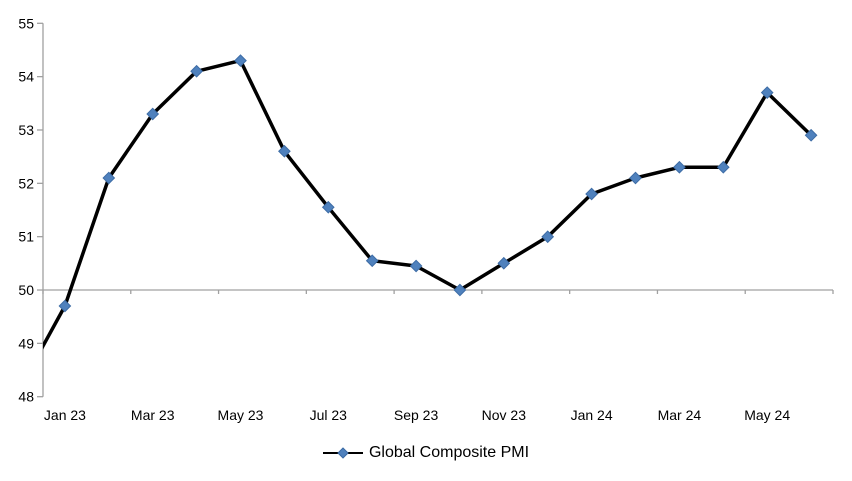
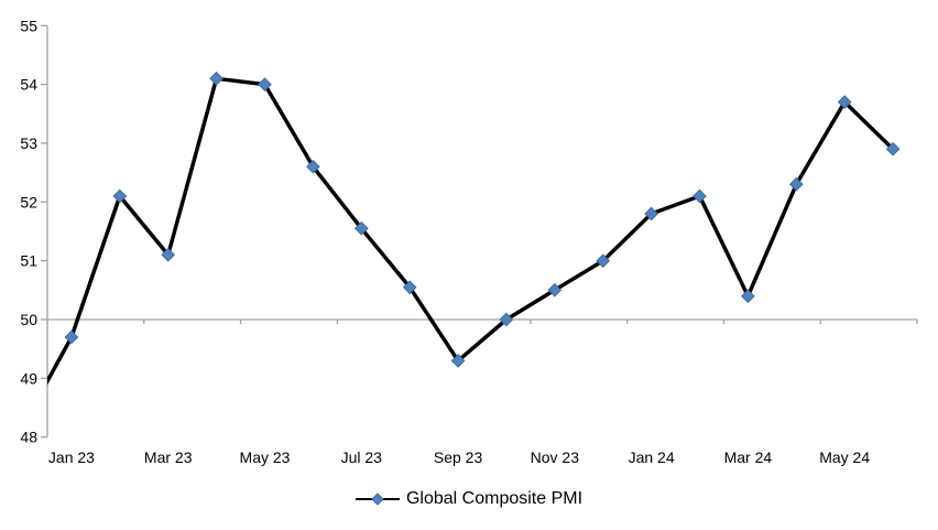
Mar 23: 53.3 -> 51.1
May 23: 54.3 -> 54.0
Sep 23: 50.5 -> 49.3
Mar 24: 52.3 -> 50.4
